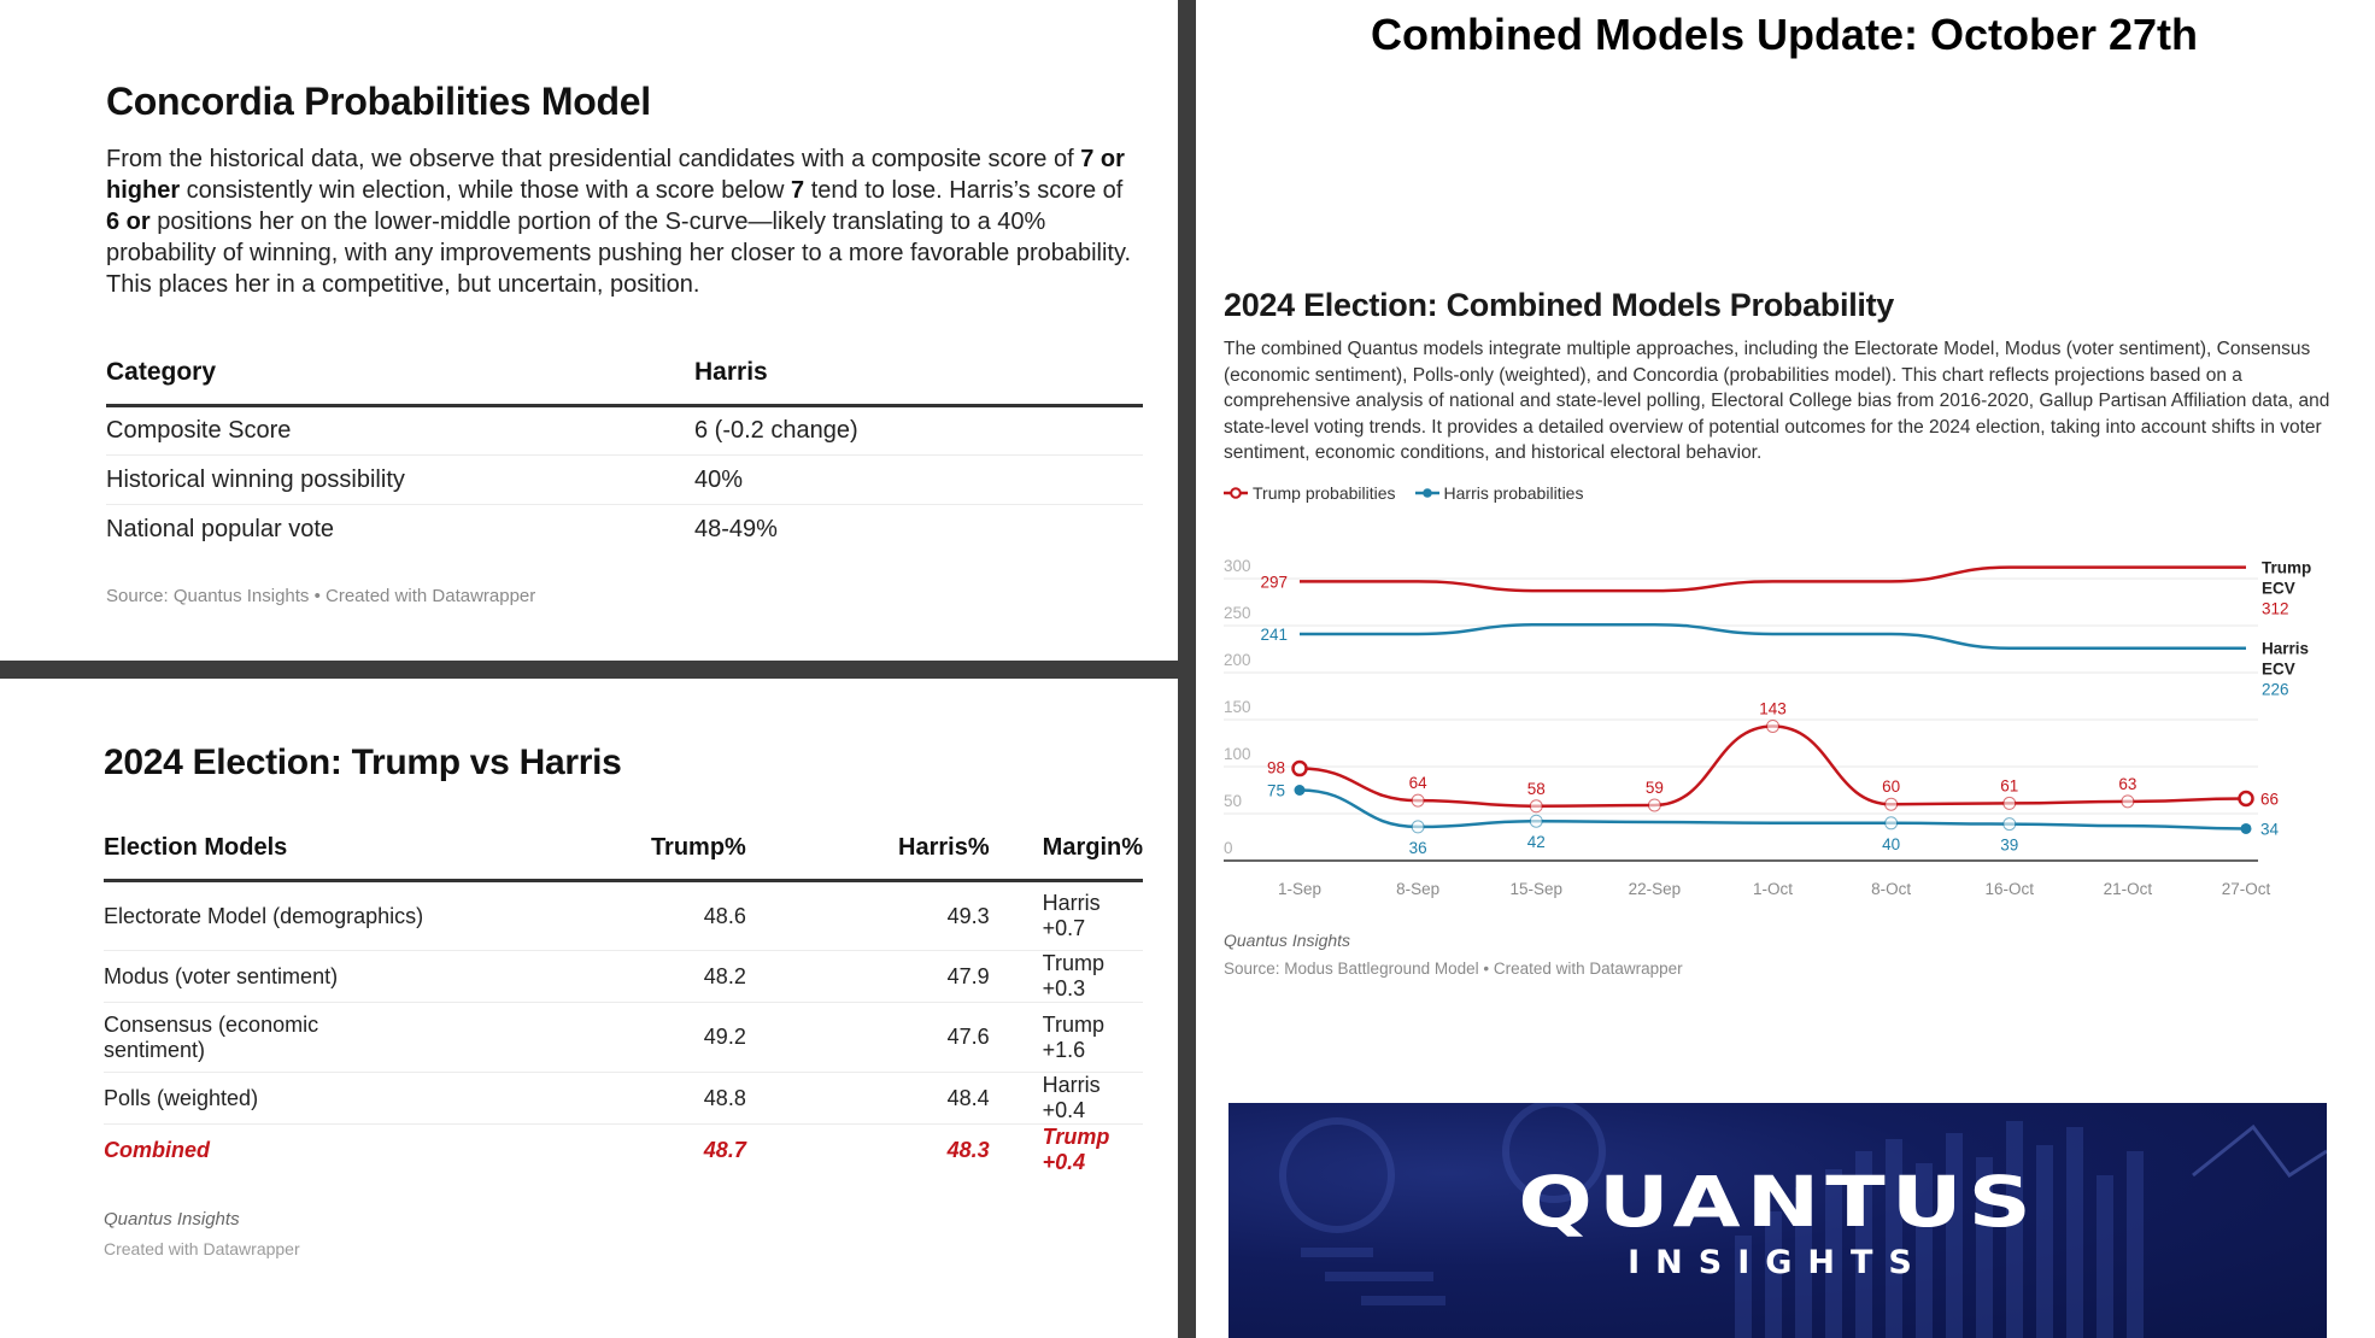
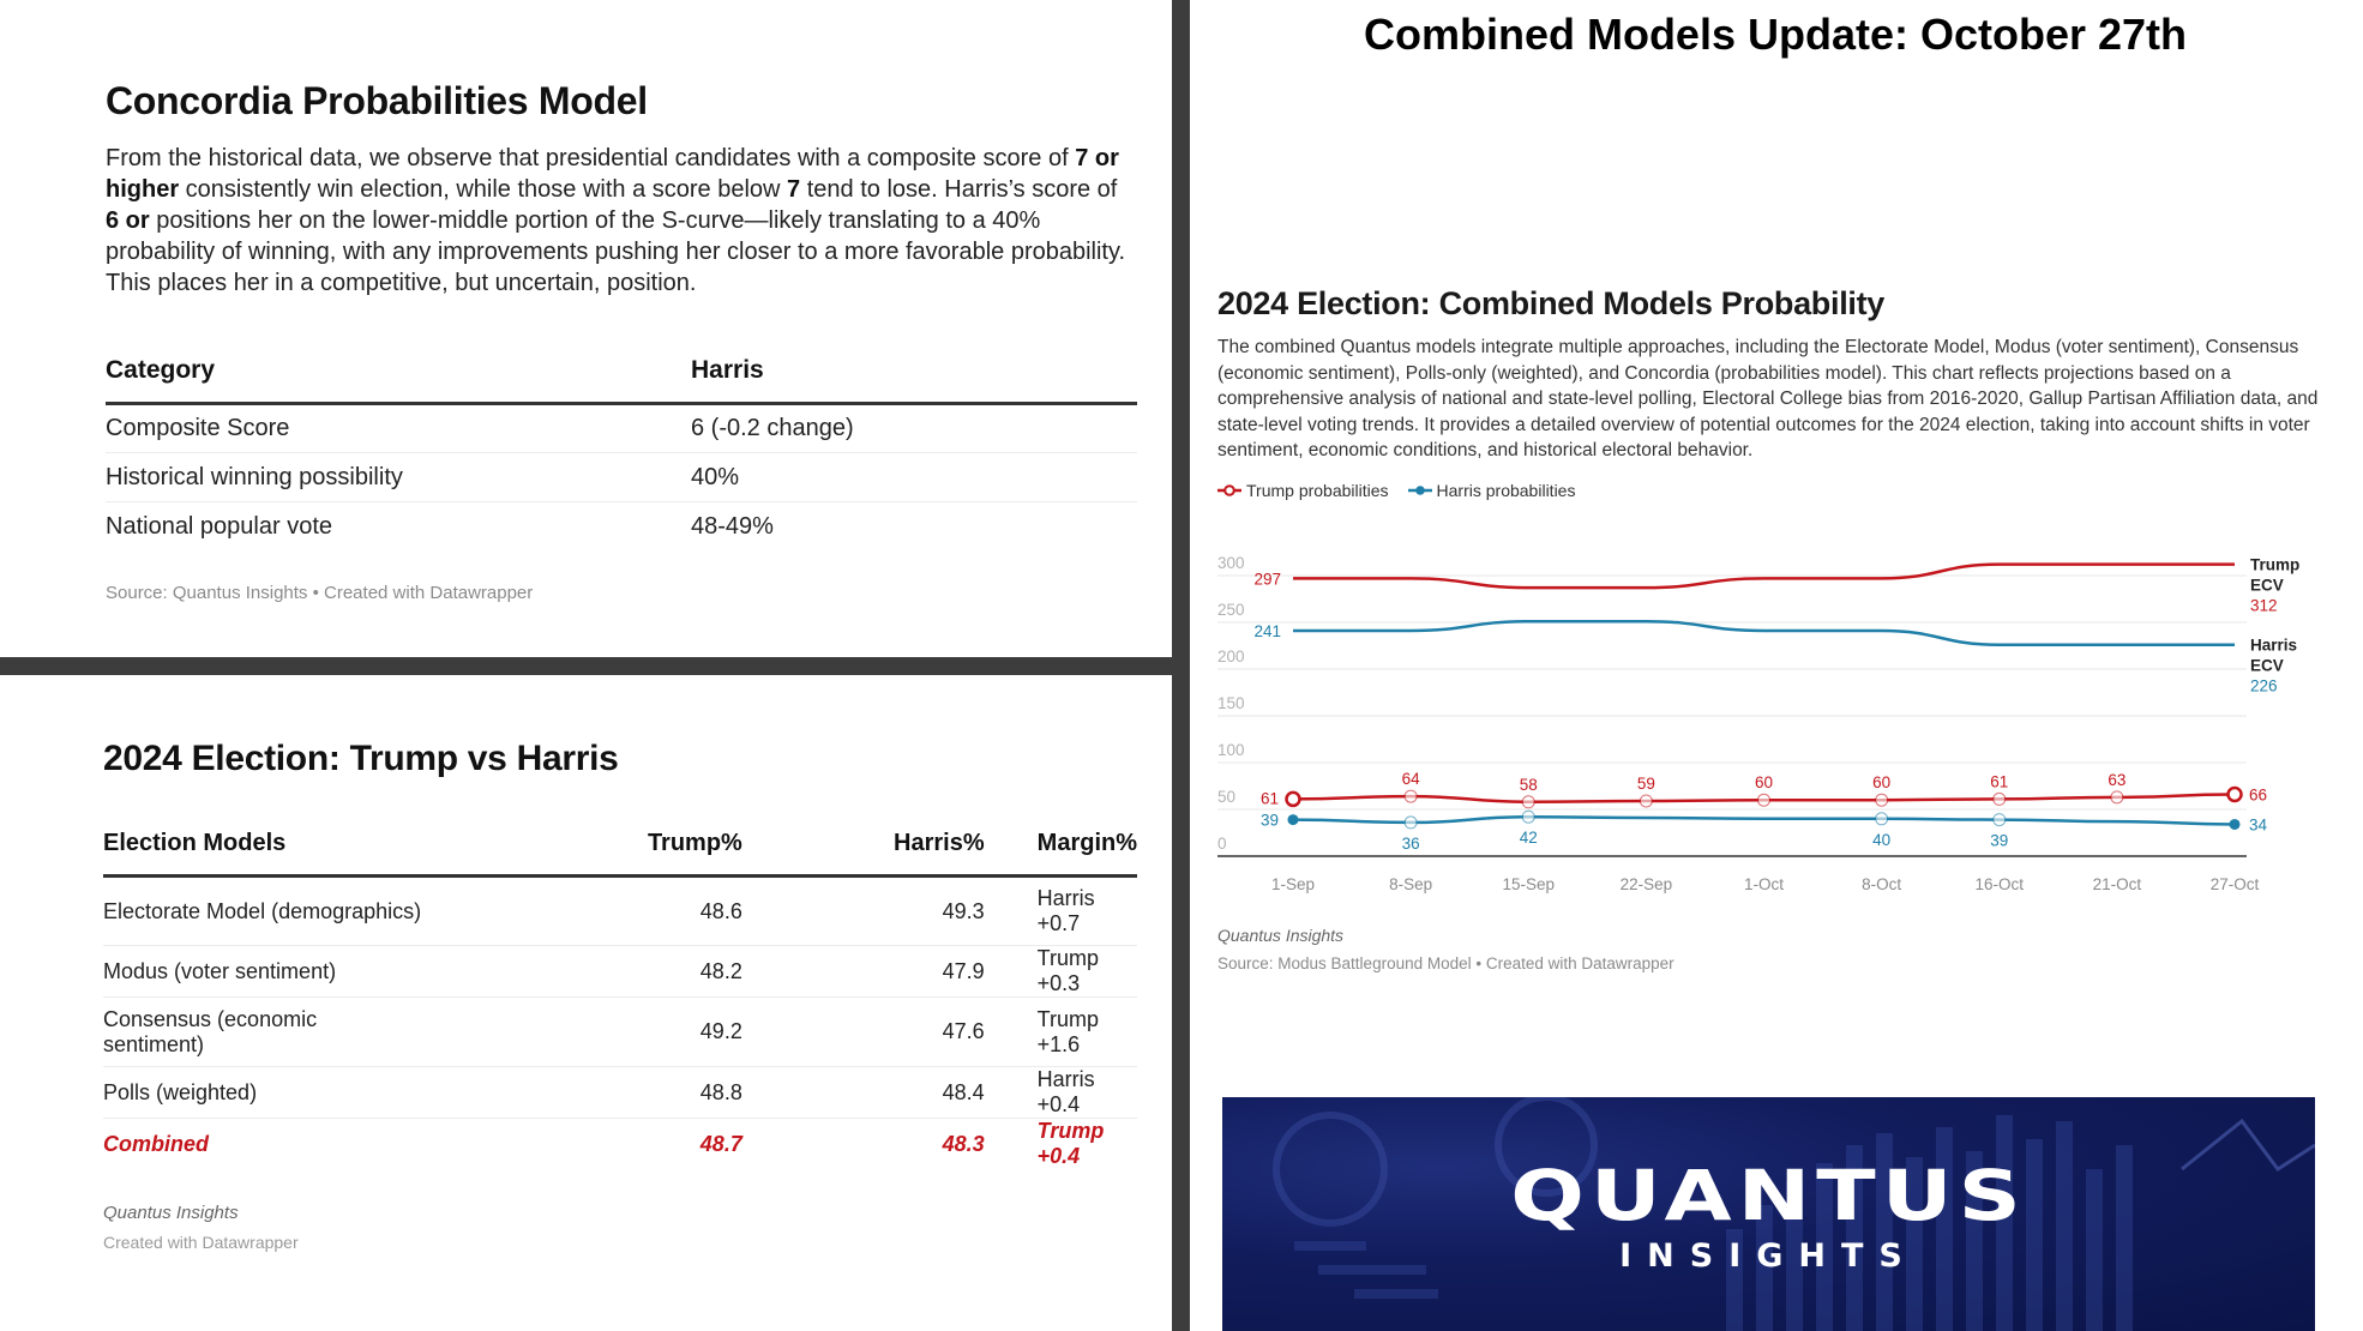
Trump probabilities/1-Sep: 98 -> 61
Harris probabilities/1-Sep: 75 -> 39
Trump probabilities/1-Oct: 143 -> 60
